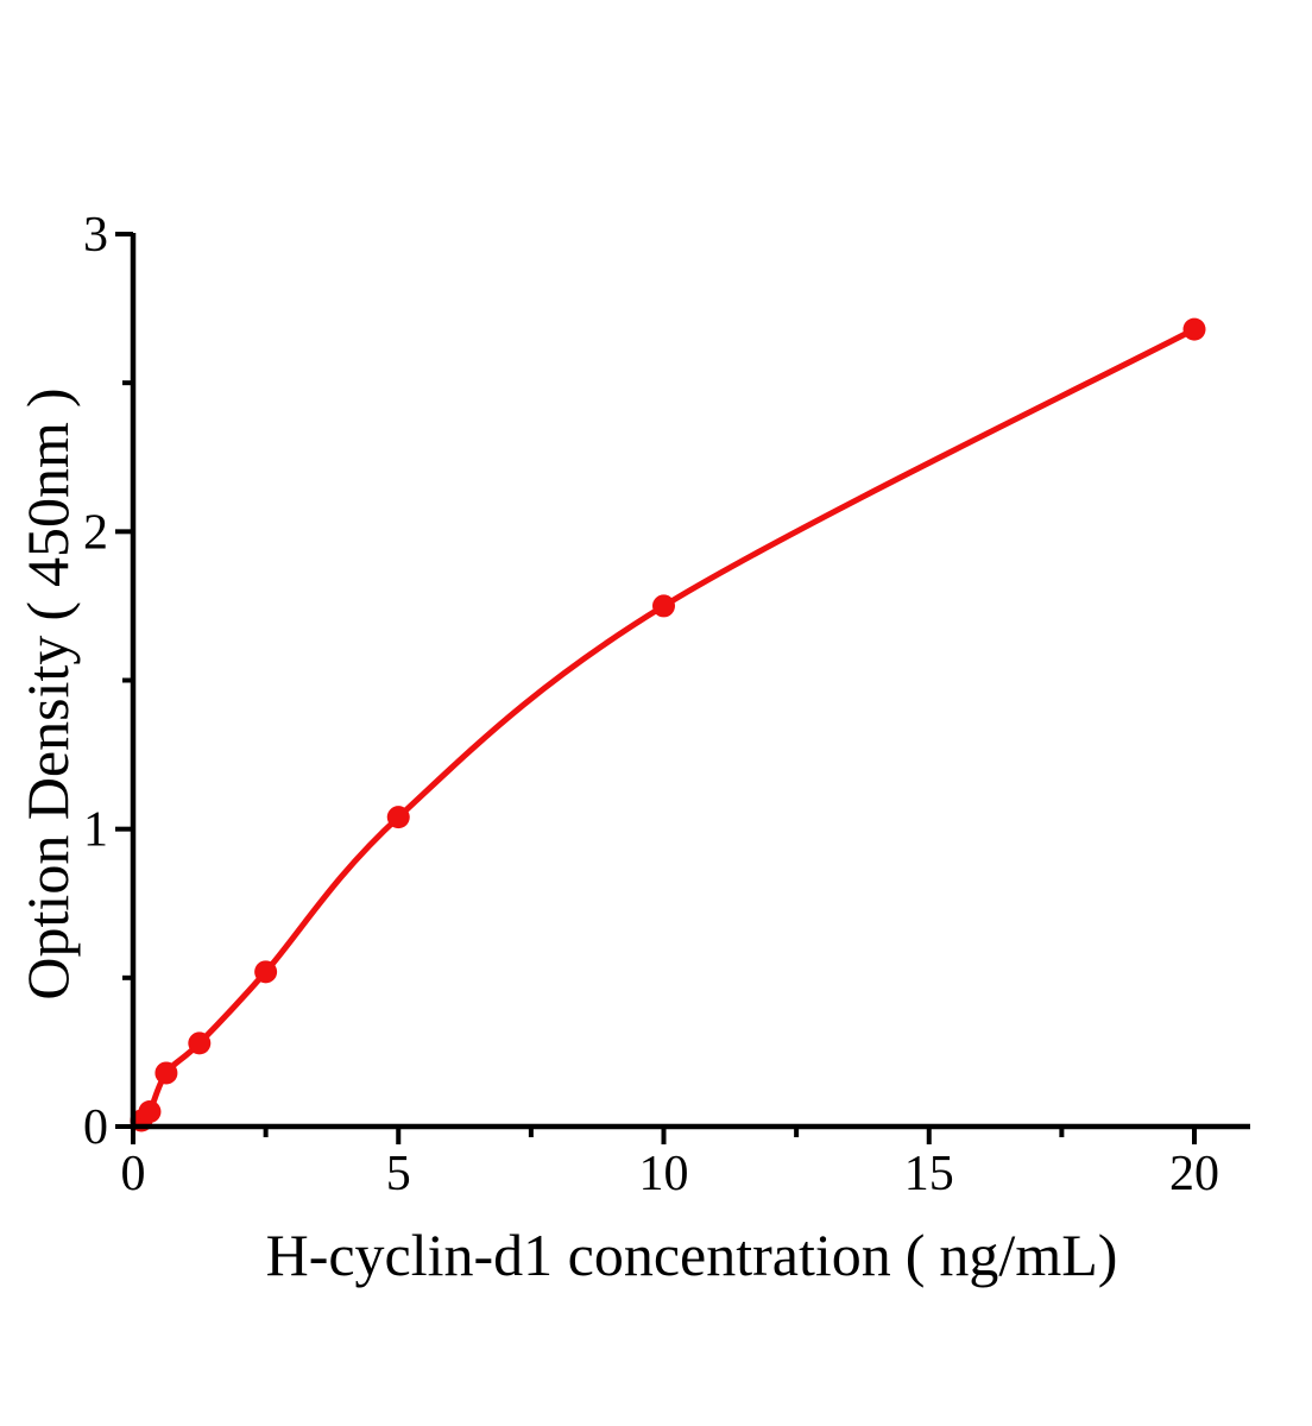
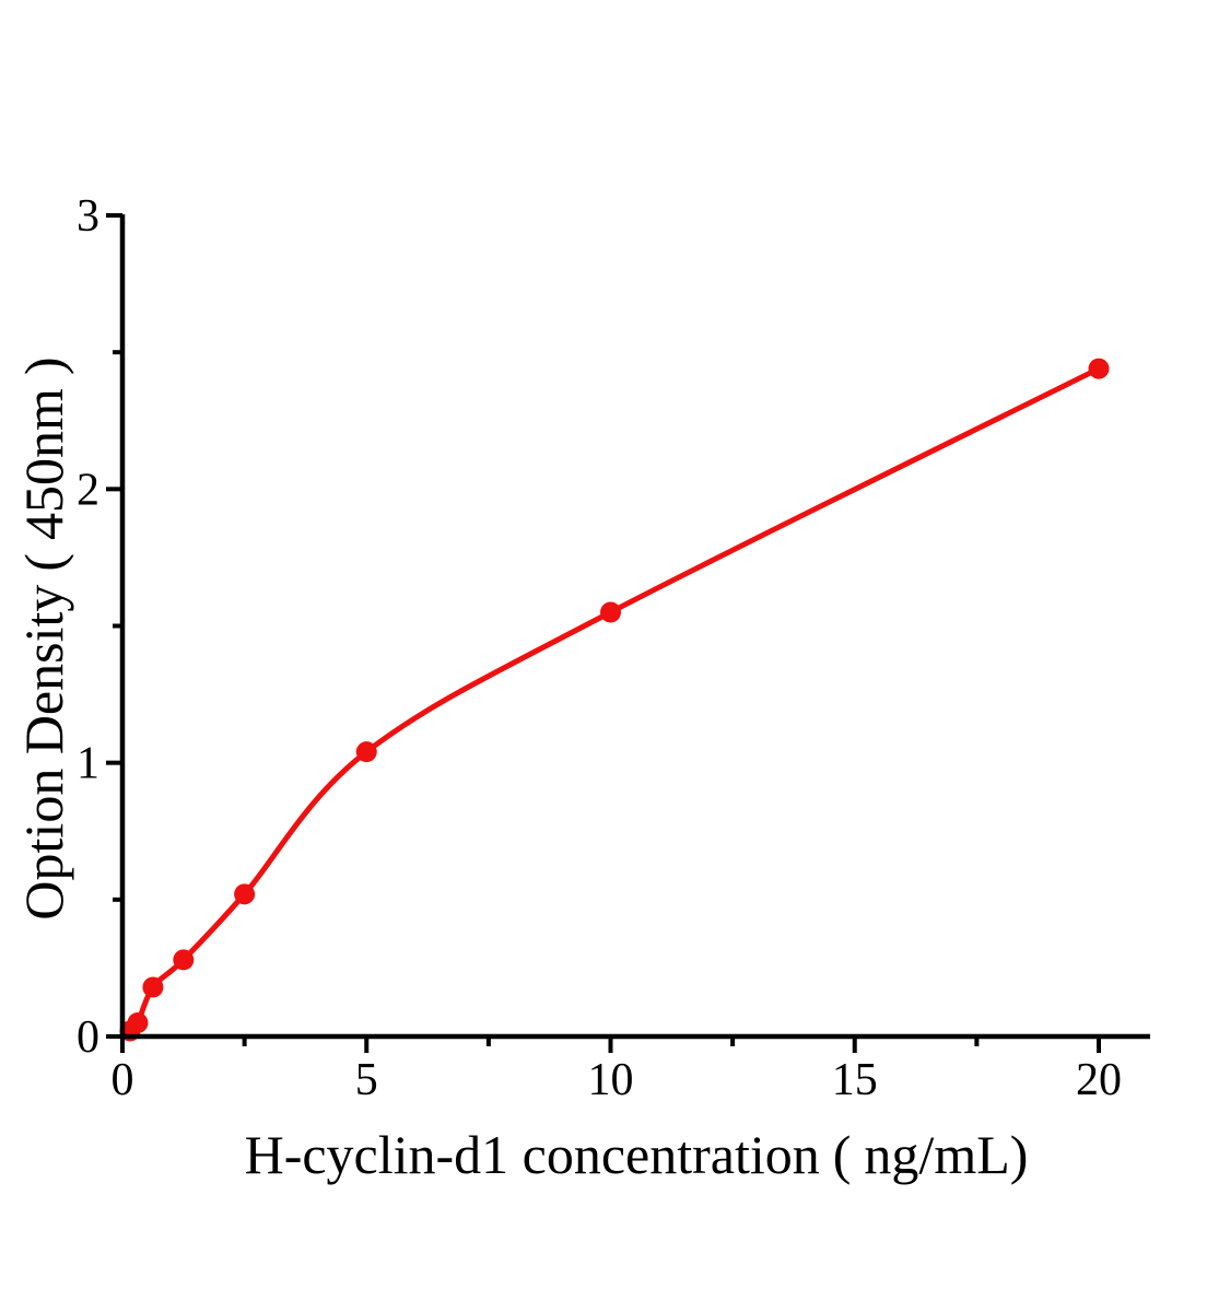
10: 1.75 -> 1.55
20: 2.68 -> 2.44
